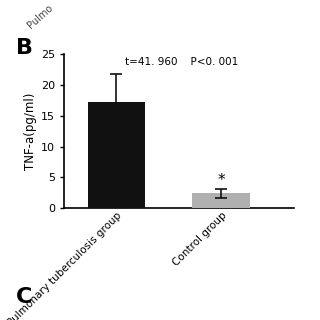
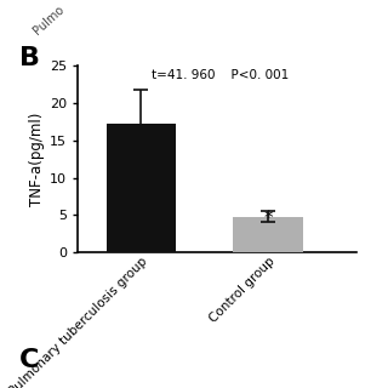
Control group: 2.4 -> 4.8
